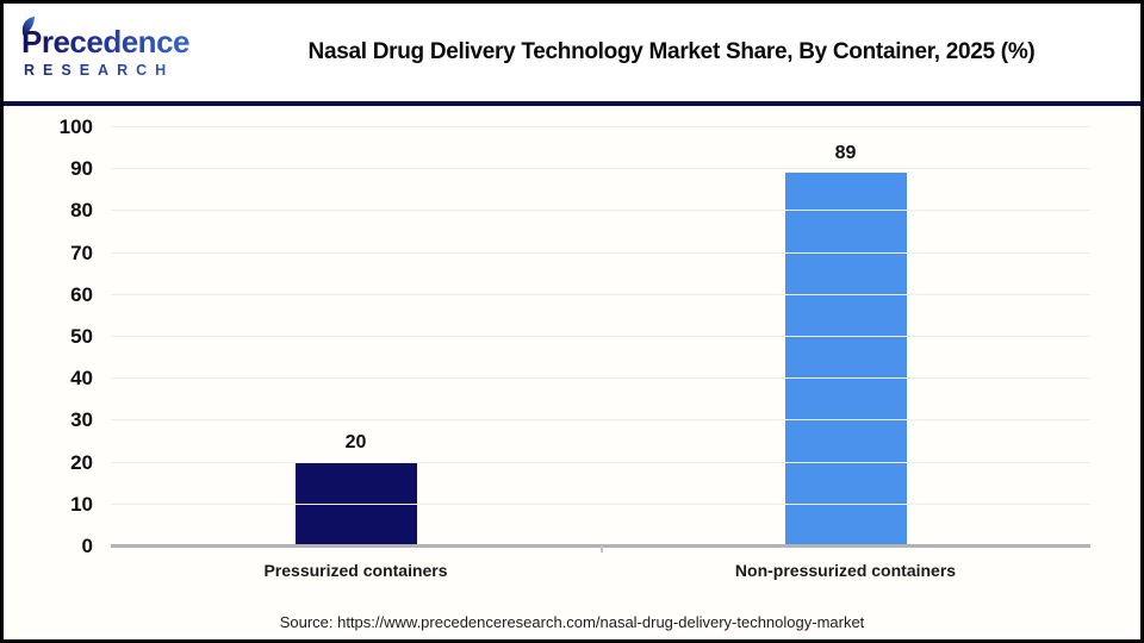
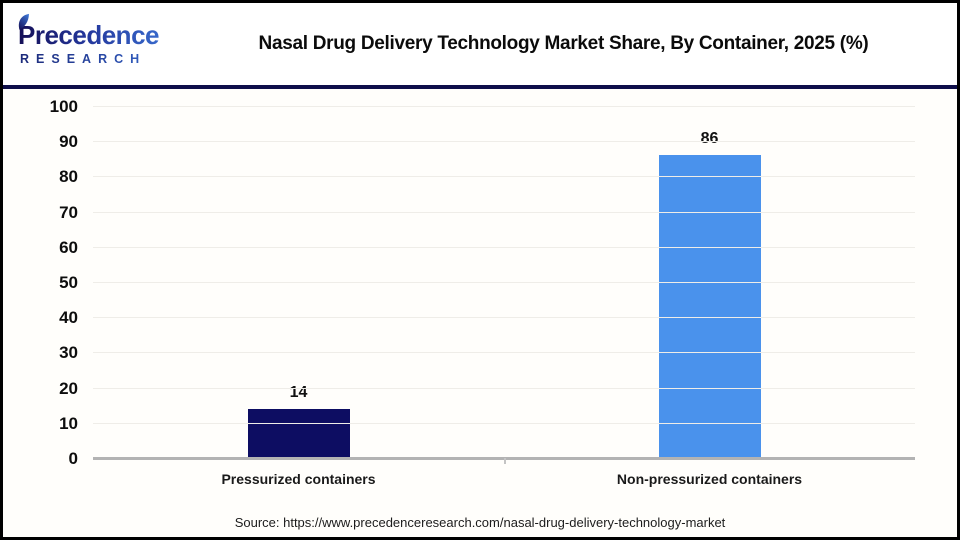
Pressurized containers: 20 -> 14
Non-pressurized containers: 89 -> 86
